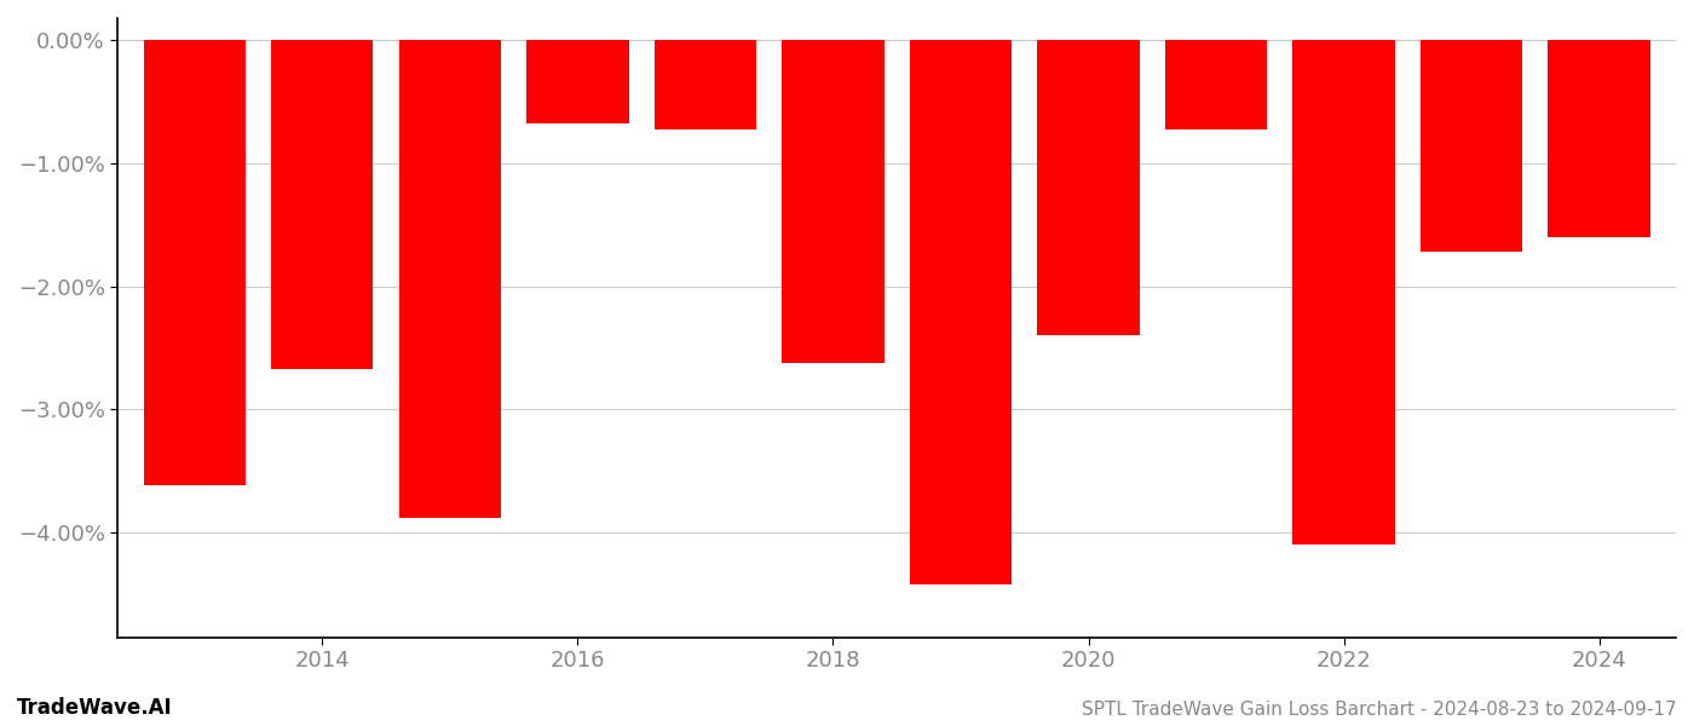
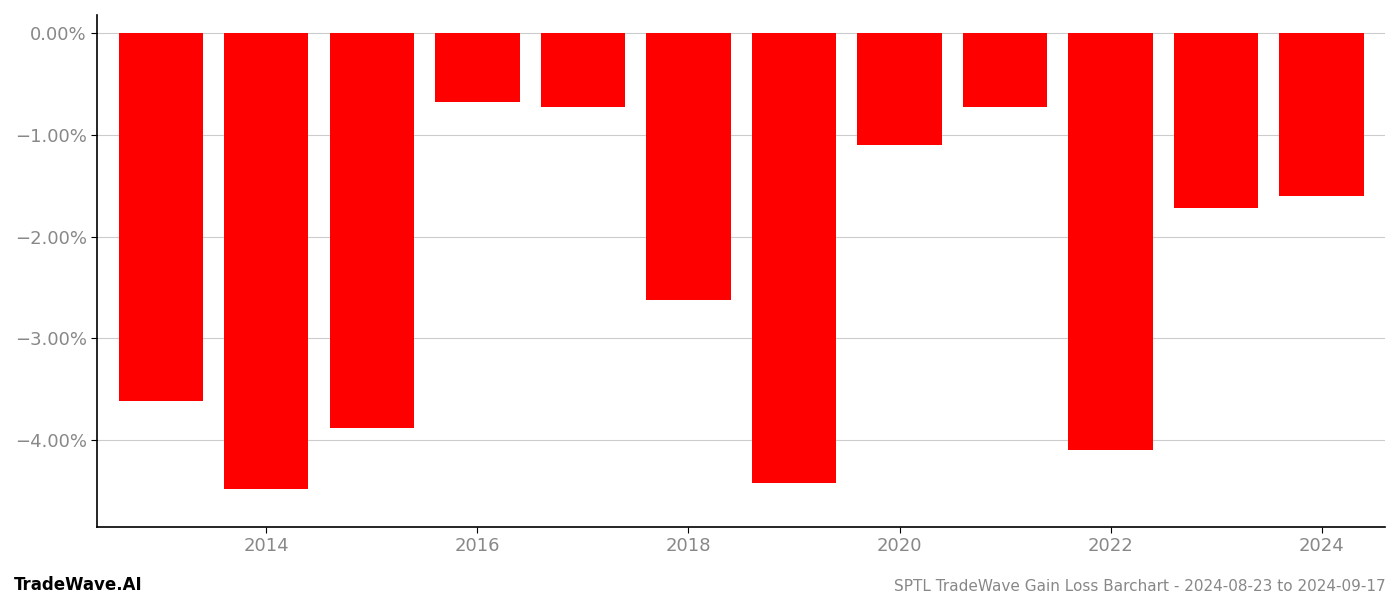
2014: -2.67% -> -4.48%
2020: -2.40% -> -1.10%
